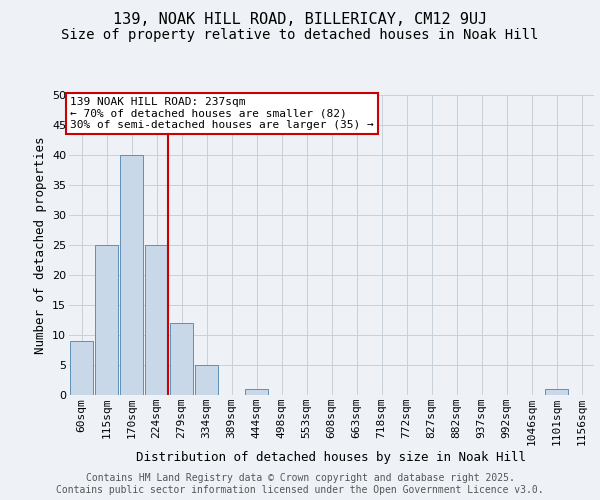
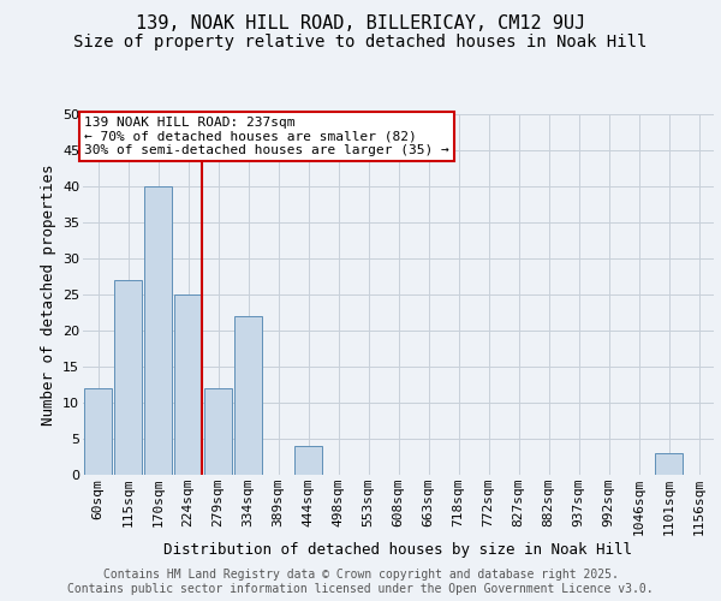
60sqm: 9 -> 12
115sqm: 25 -> 27
334sqm: 5 -> 22
444sqm: 1 -> 4
1101sqm: 1 -> 3
